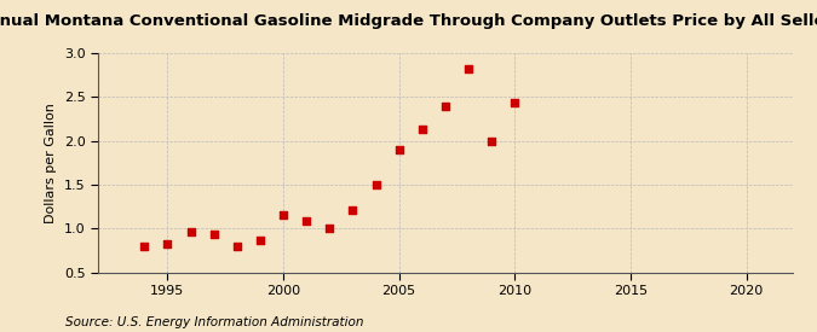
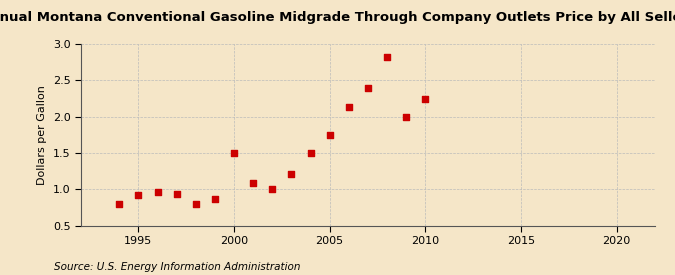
1995: 0.83 -> 0.92
2000: 1.16 -> 1.50
2005: 1.90 -> 1.74
2010: 2.43 -> 2.24
